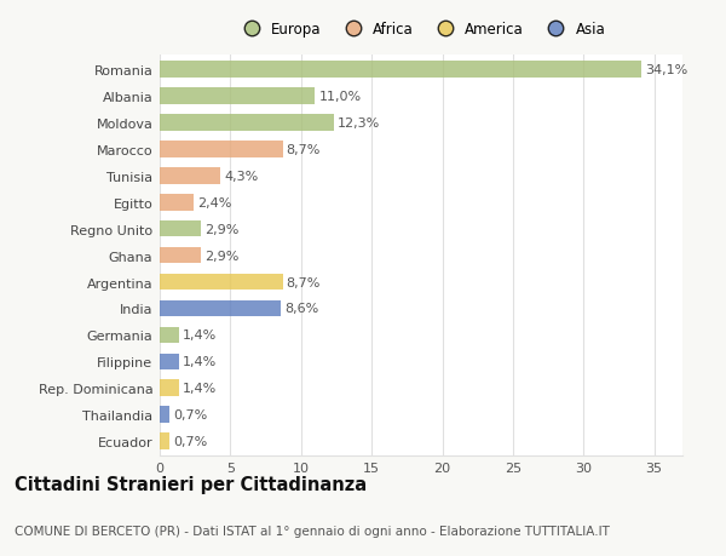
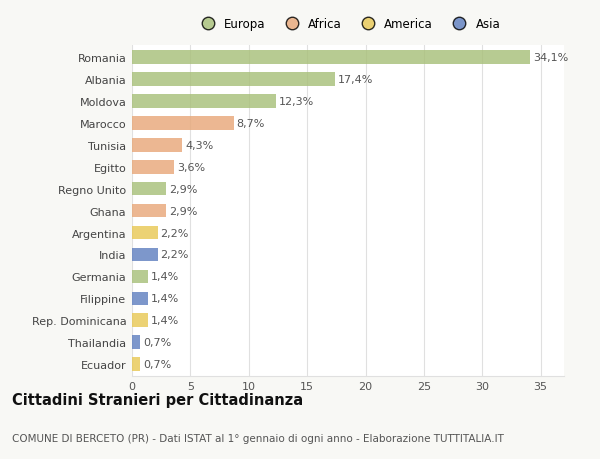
Albania: 11,0% -> 17,4%
Egitto: 2,4% -> 3,6%
Argentina: 8,7% -> 2,2%
India: 8,6% -> 2,2%
